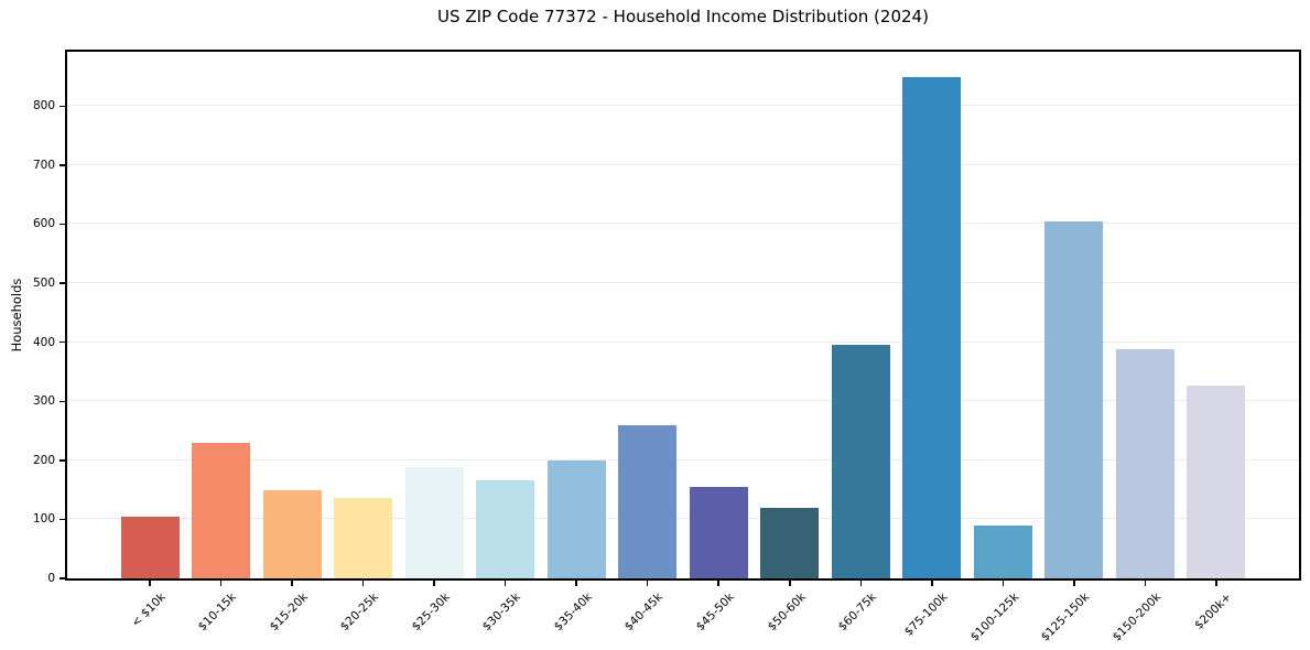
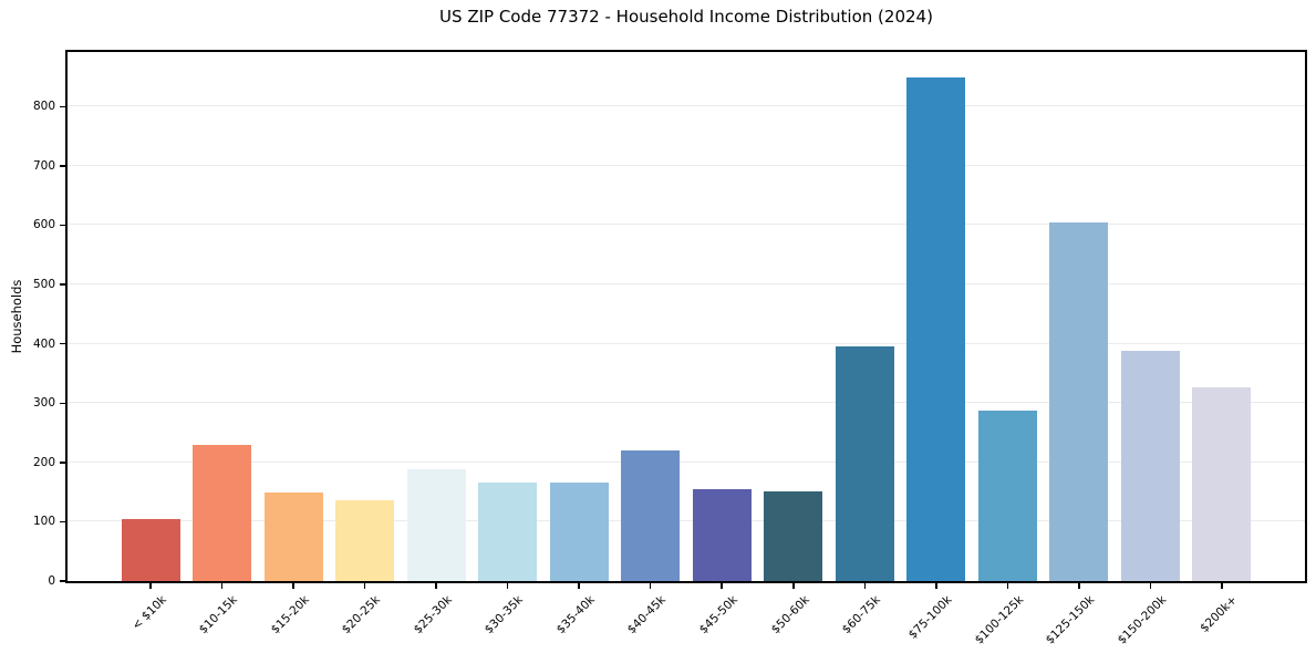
$35-40k: 200 -> 170
$40-45k: 260 -> 220
$50-60k: 120 -> 150
$100-125k: 90 -> 290
